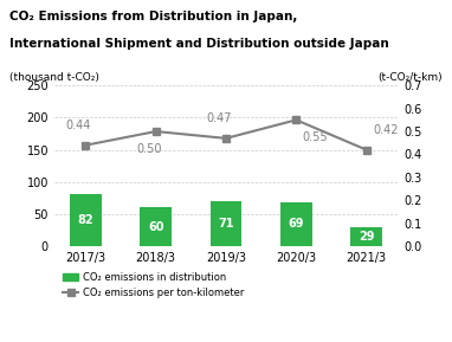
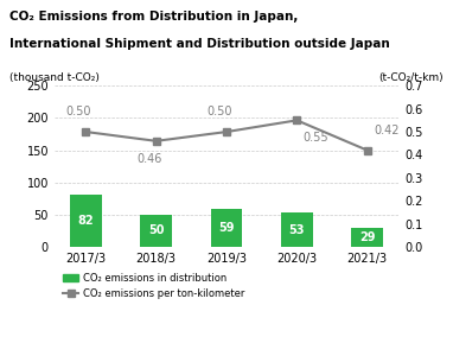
CO₂ emissions per ton-kilometer/2017/3: 0.44 -> 0.50
CO₂ emissions in distribution/2018/3: 60 -> 50
CO₂ emissions per ton-kilometer/2018/3: 0.50 -> 0.46
CO₂ emissions in distribution/2019/3: 71 -> 59
CO₂ emissions per ton-kilometer/2019/3: 0.47 -> 0.50
CO₂ emissions in distribution/2020/3: 69 -> 53
